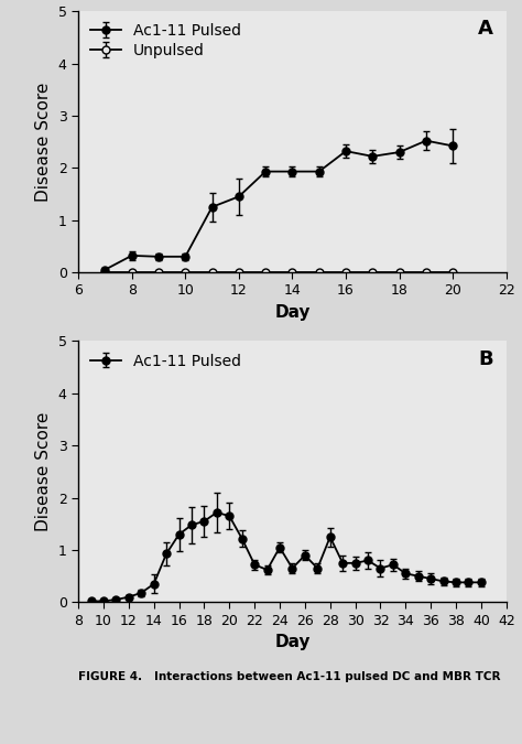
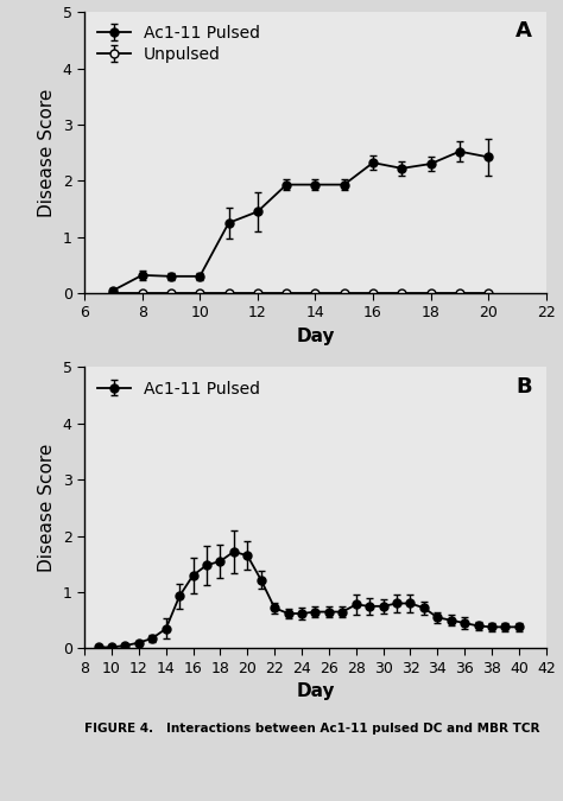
24: 1.05 -> 0.62
26: 0.90 -> 0.65
28: 1.25 -> 0.78
32: 0.65 -> 0.80
